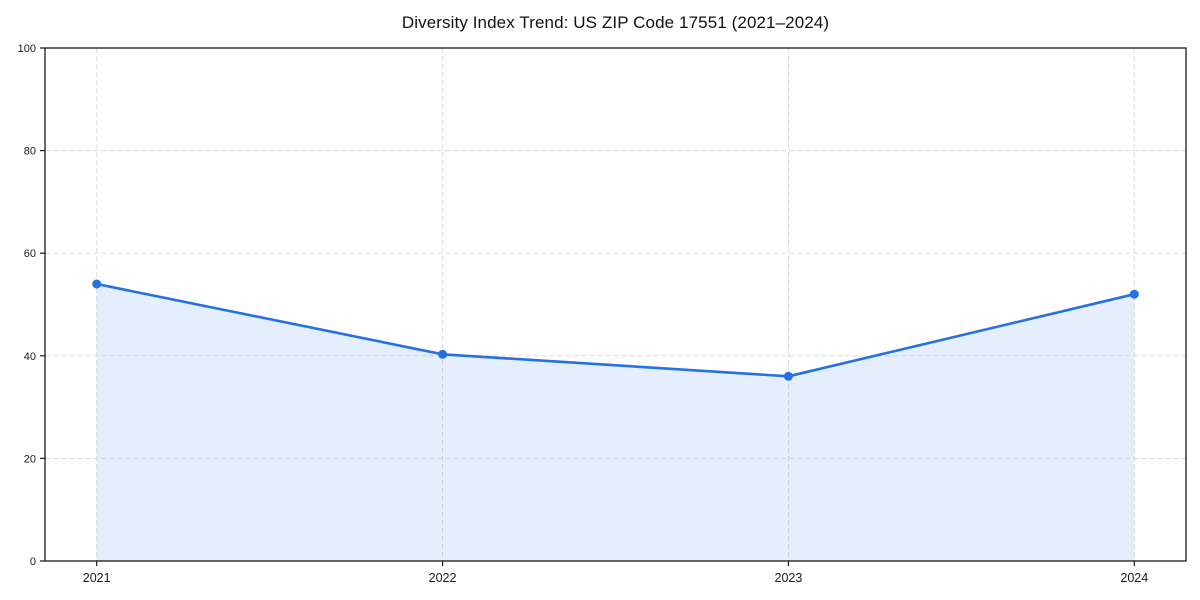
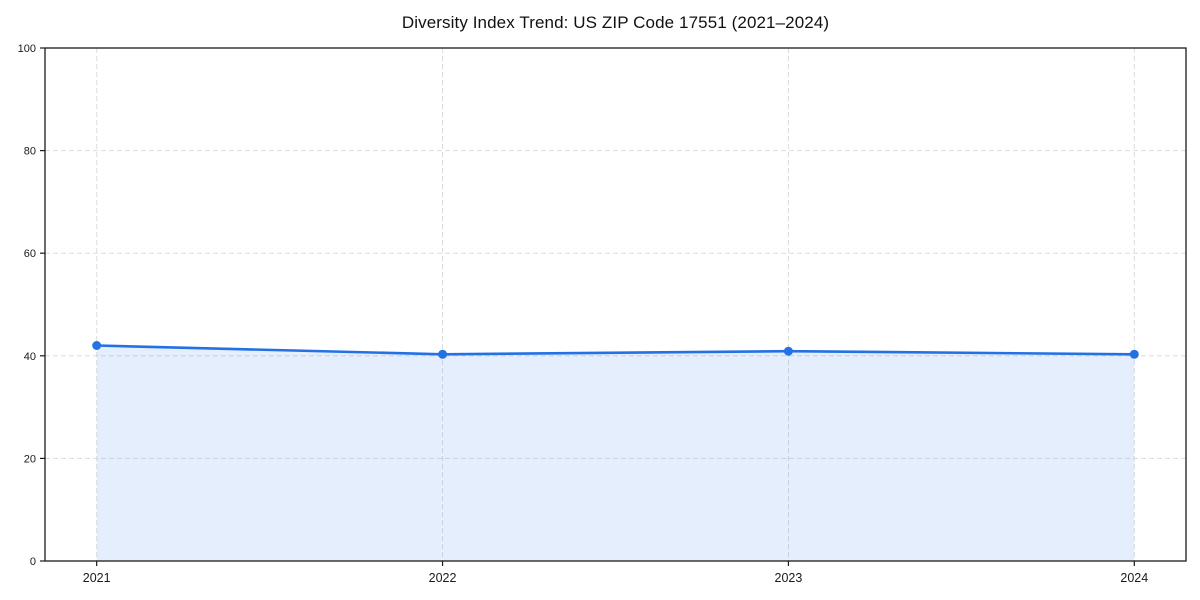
2021: 54 -> 42
2023: 36 -> 41
2024: 52 -> 40
